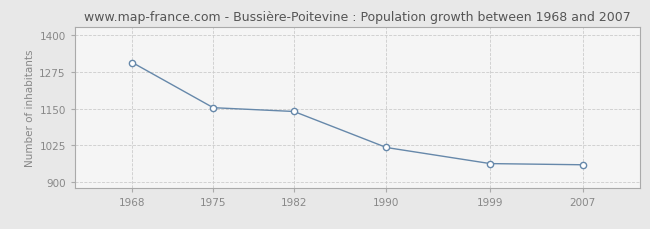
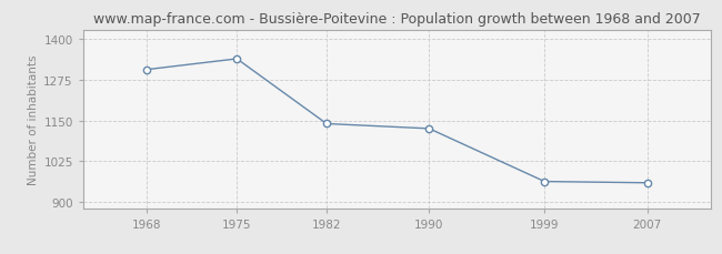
1975: 1153 -> 1340
1990: 1017 -> 1125
